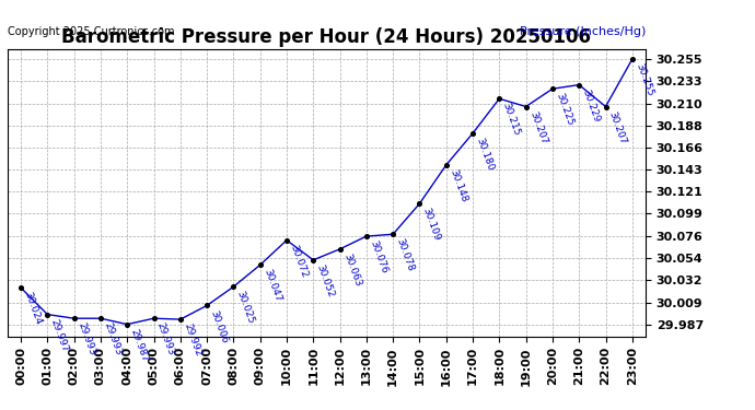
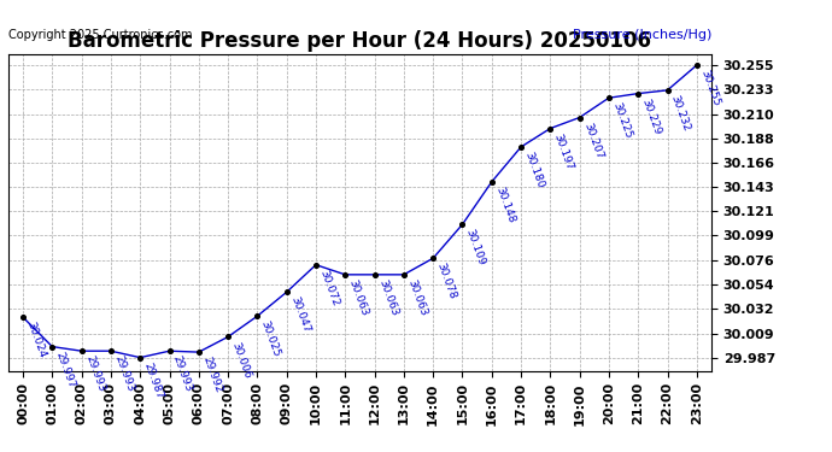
11:00: 30.052 -> 30.063
13:00: 30.076 -> 30.063
18:00: 30.215 -> 30.197
22:00: 30.207 -> 30.232
